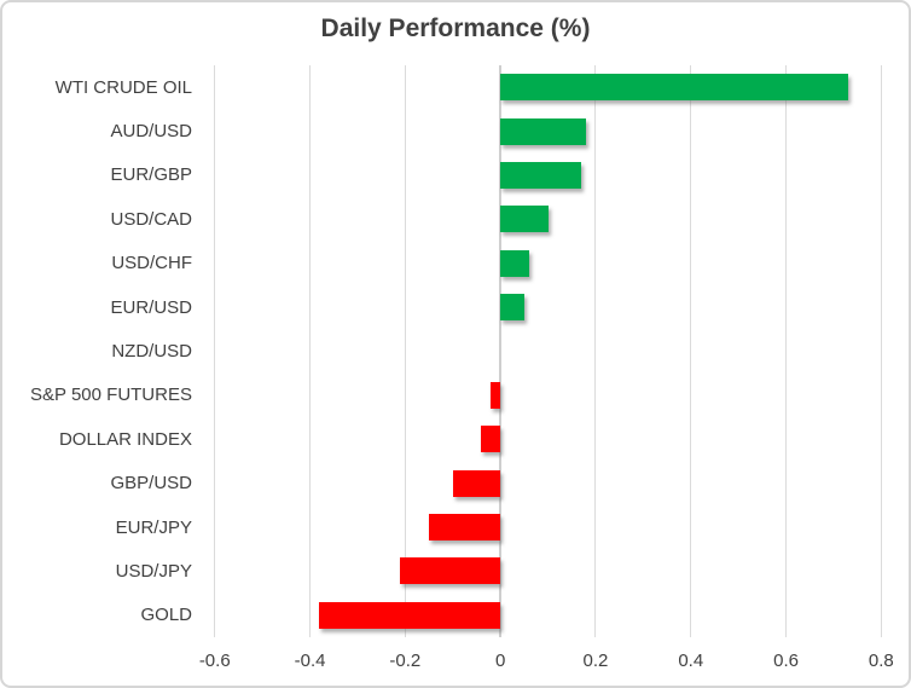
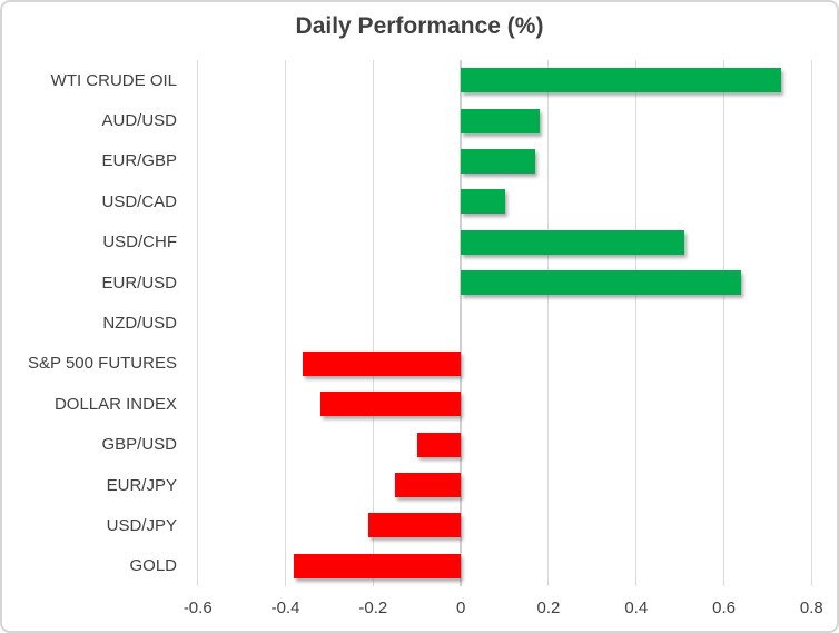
USD/CHF: 0.06 -> 0.51
EUR/USD: 0.05 -> 0.64
S&P 500 FUTURES: -0.02 -> -0.36
DOLLAR INDEX: -0.04 -> -0.32
